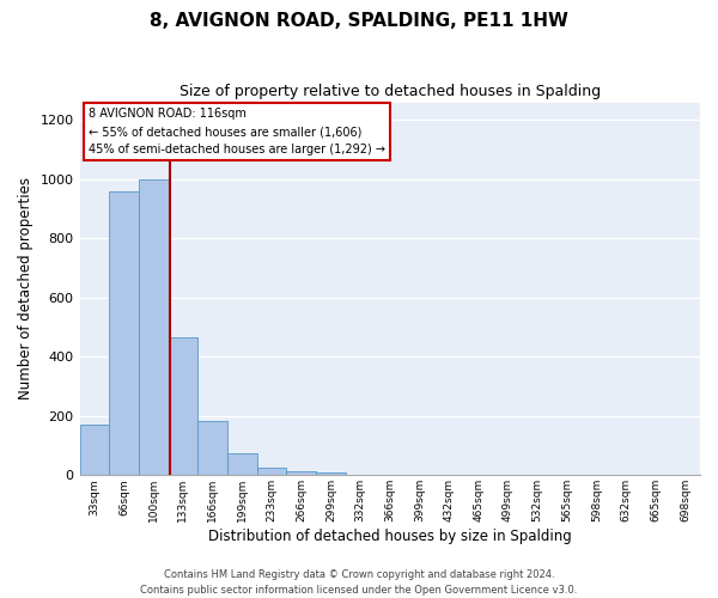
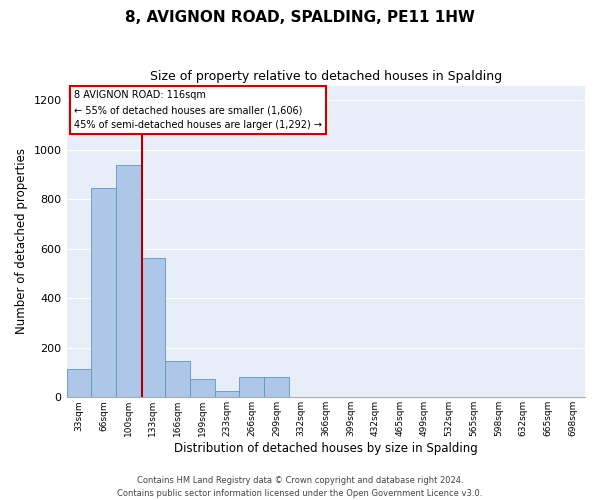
33sqm: 170 -> 115
66sqm: 960 -> 845
100sqm: 1000 -> 940
133sqm: 465 -> 565
166sqm: 185 -> 145
266sqm: 15 -> 80
299sqm: 10 -> 80
